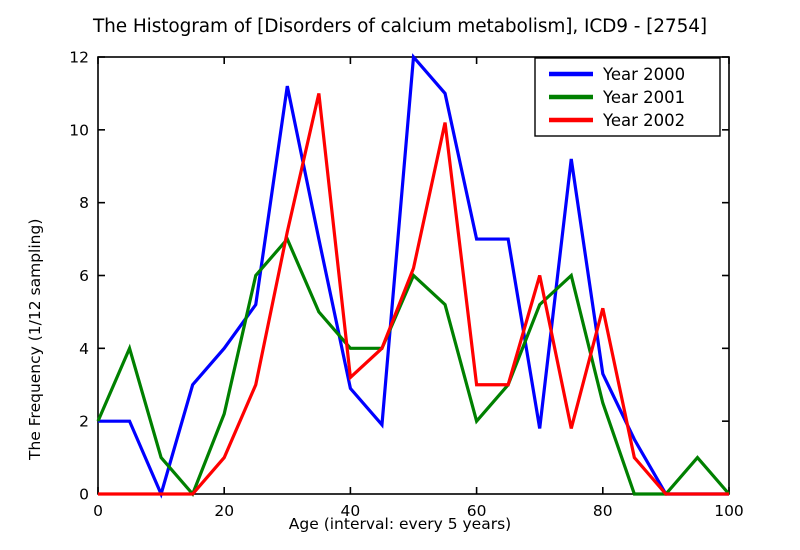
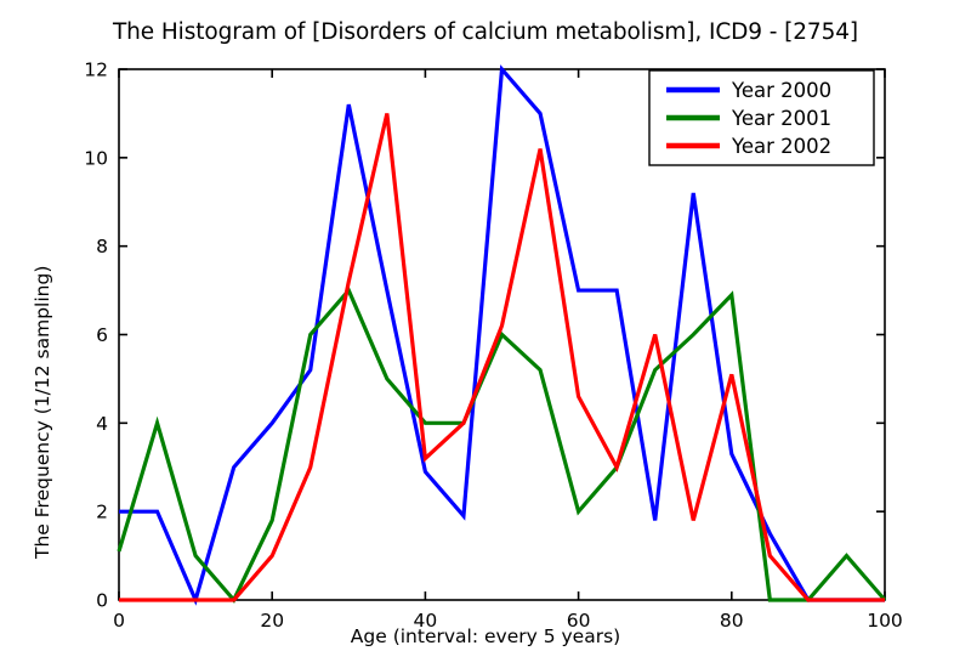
Year 2001/0: 2.0 -> 1.1
Year 2001/20: 2.2 -> 1.8
Year 2002/60: 3.0 -> 4.6
Year 2001/80: 2.5 -> 6.9
